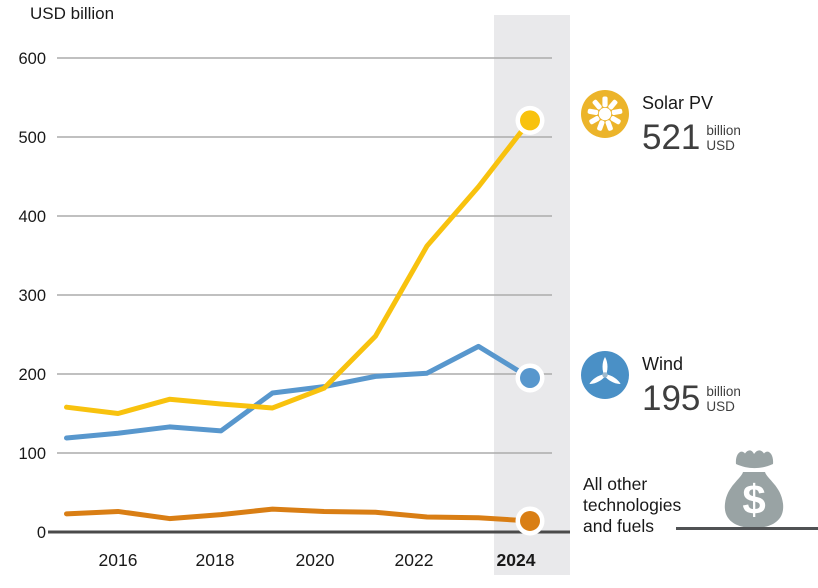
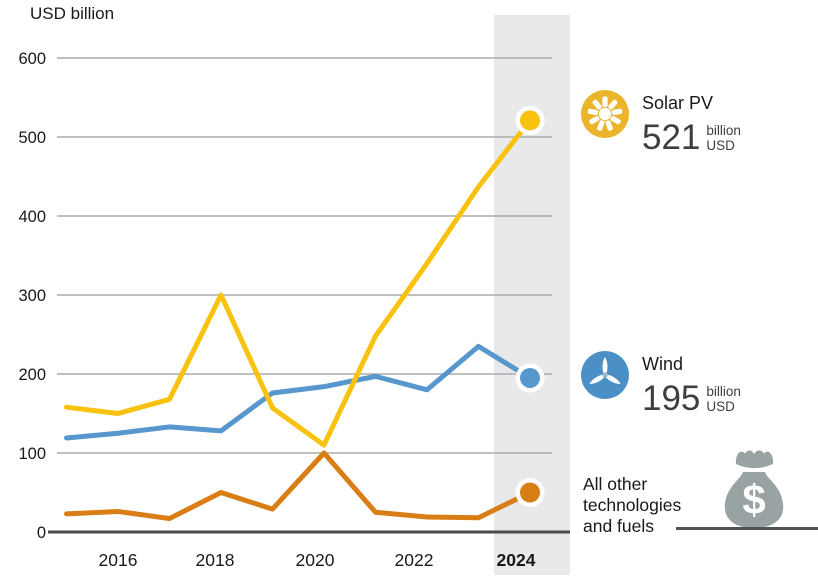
Solar PV/2018: 160 -> 300
All other technologies and fuels/2018: 20 -> 50
Solar PV/2020: 180 -> 110
All other technologies and fuels/2020: 30 -> 100
Solar PV/2022: 360 -> 340
Wind/2022: 200 -> 180
All other technologies and fuels/2024: 10 -> 50
